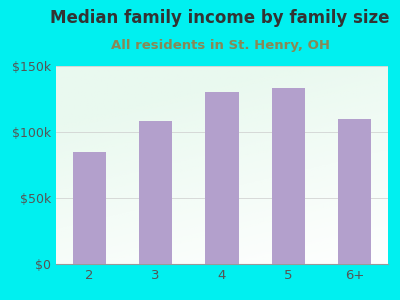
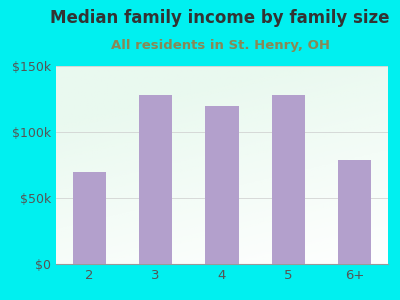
2: $85k -> $70k
3: $108k -> $128k
4: $130k -> $120k
5: $133k -> $128k
6+: $110k -> $79k
